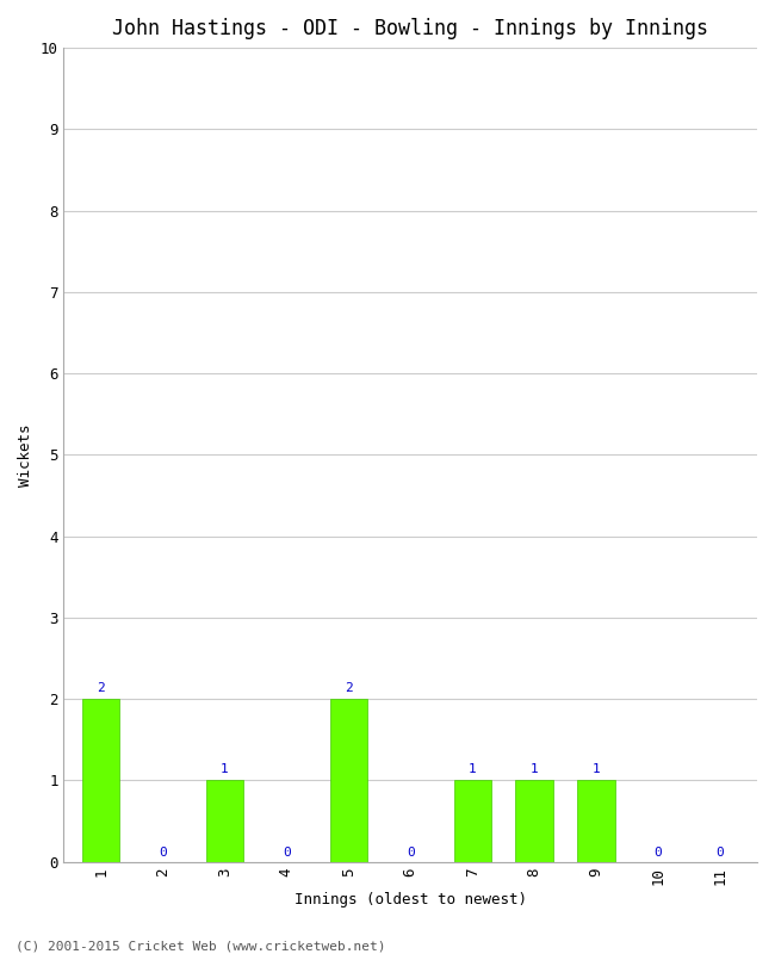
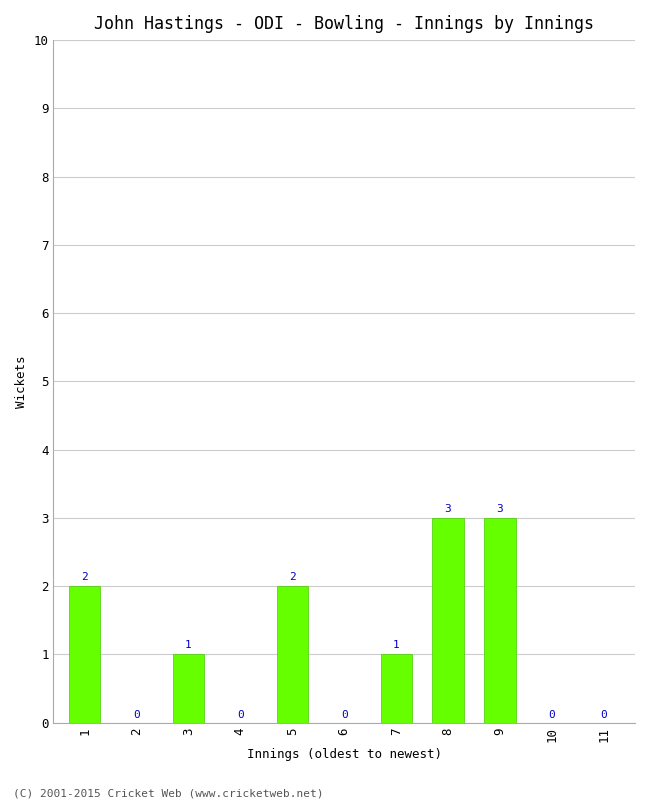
8: 1 -> 3
9: 1 -> 3
